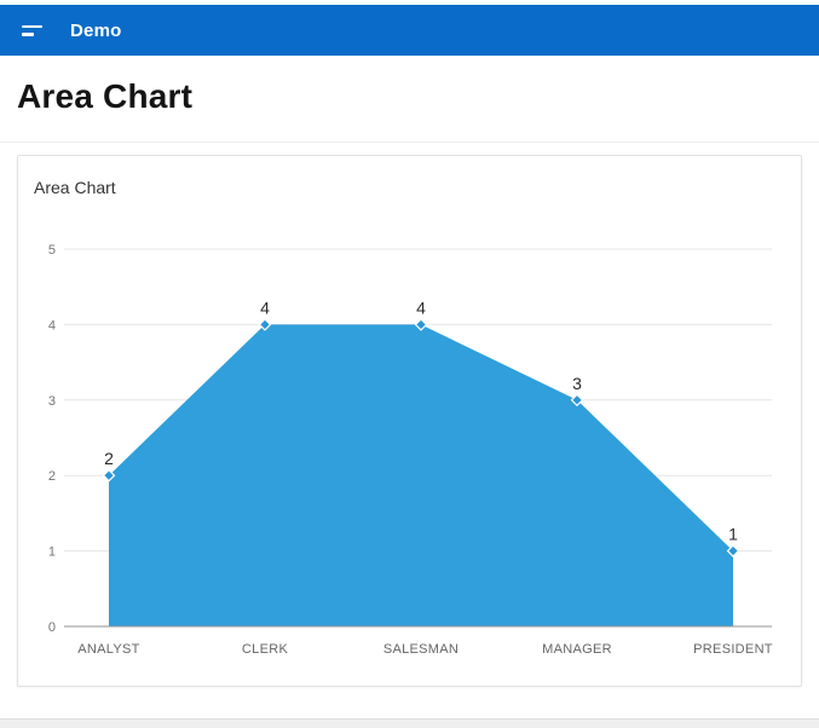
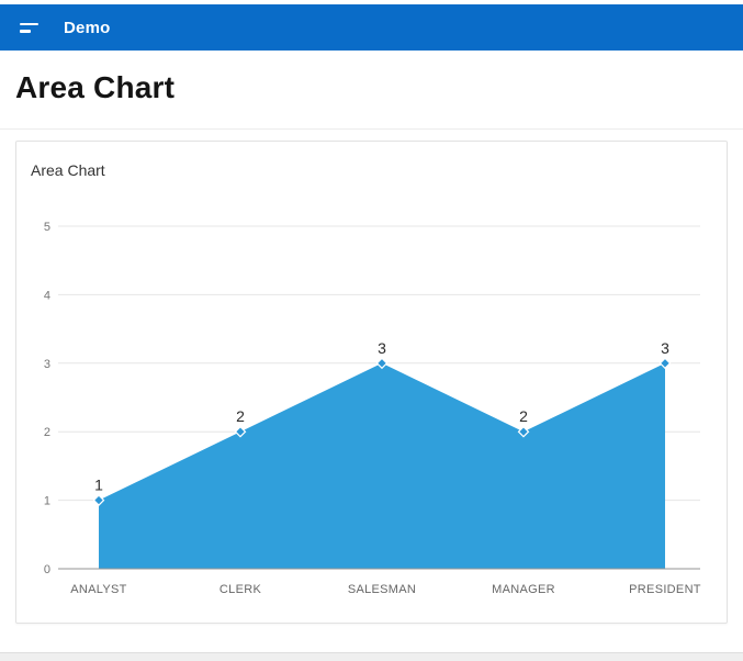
ANALYST: 2 -> 1
CLERK: 4 -> 2
SALESMAN: 4 -> 3
MANAGER: 3 -> 2
PRESIDENT: 1 -> 3
